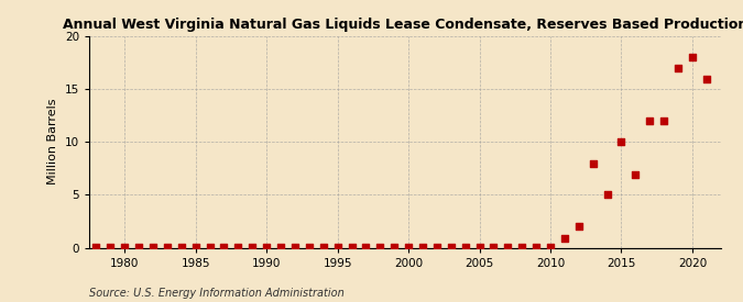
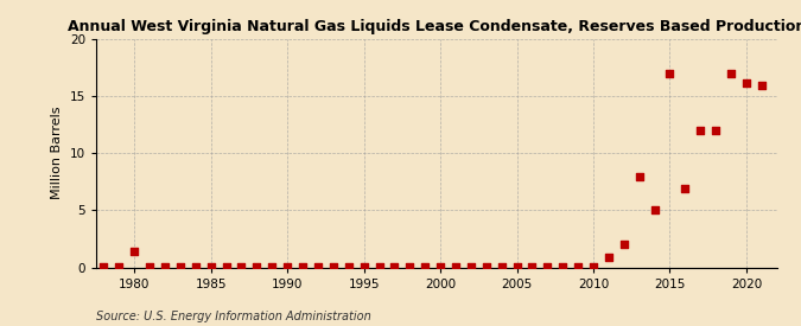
1980: 0.1 -> 1.4
2015: 10.0 -> 17.0
2020: 18.0 -> 16.2
